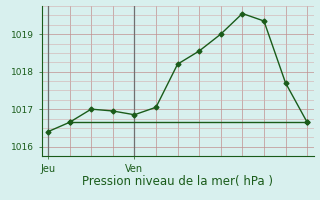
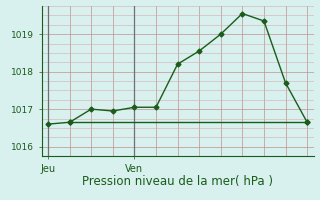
Jeu: 1016.40 -> 1016.60
Ven: 1016.85 -> 1017.05
